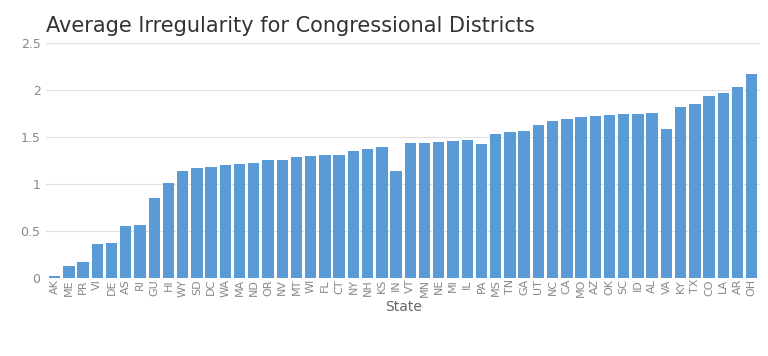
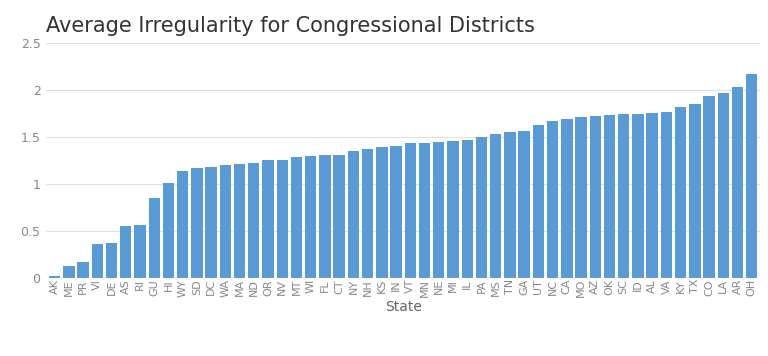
IN: 1.14 -> 1.40
PA: 1.42 -> 1.50
VA: 1.58 -> 1.76
